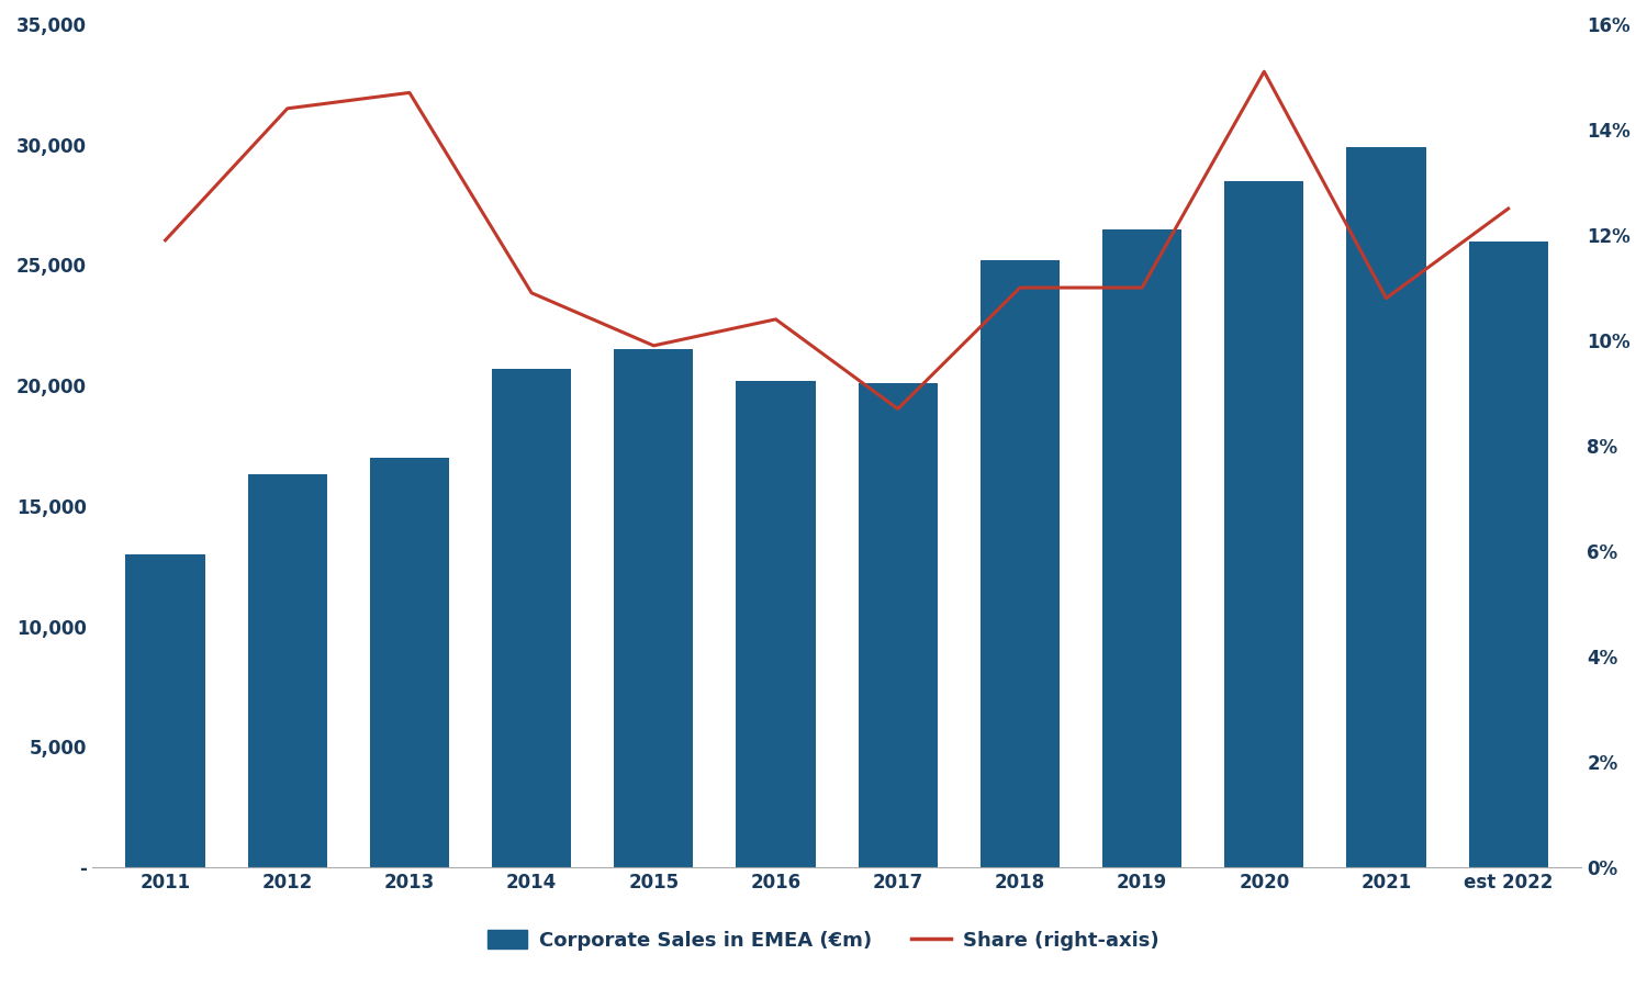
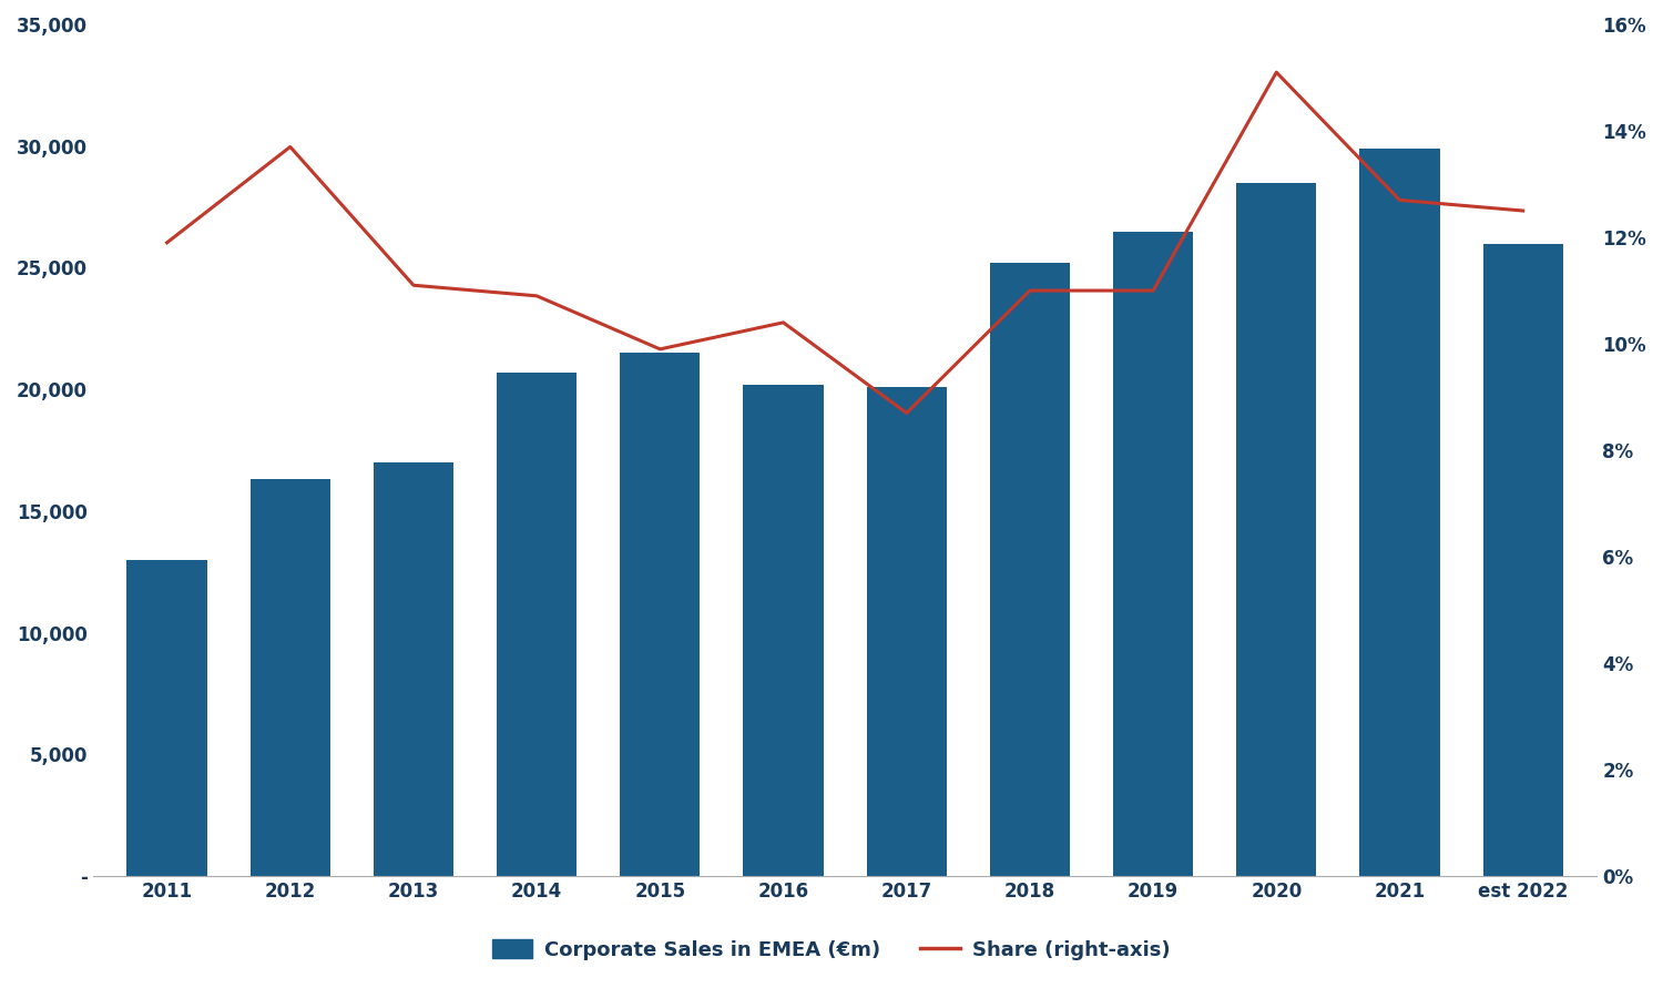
Share (right-axis)/2012: 14.4% -> 13.7%
Share (right-axis)/2013: 14.7% -> 11.1%
Share (right-axis)/2021: 10.8% -> 12.7%
